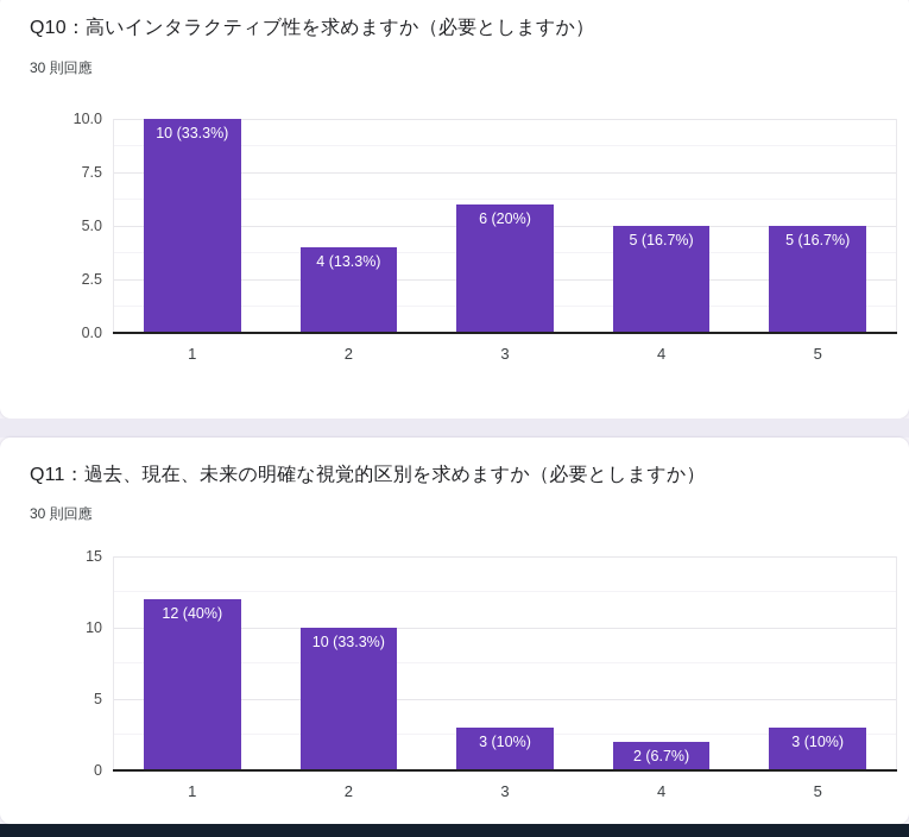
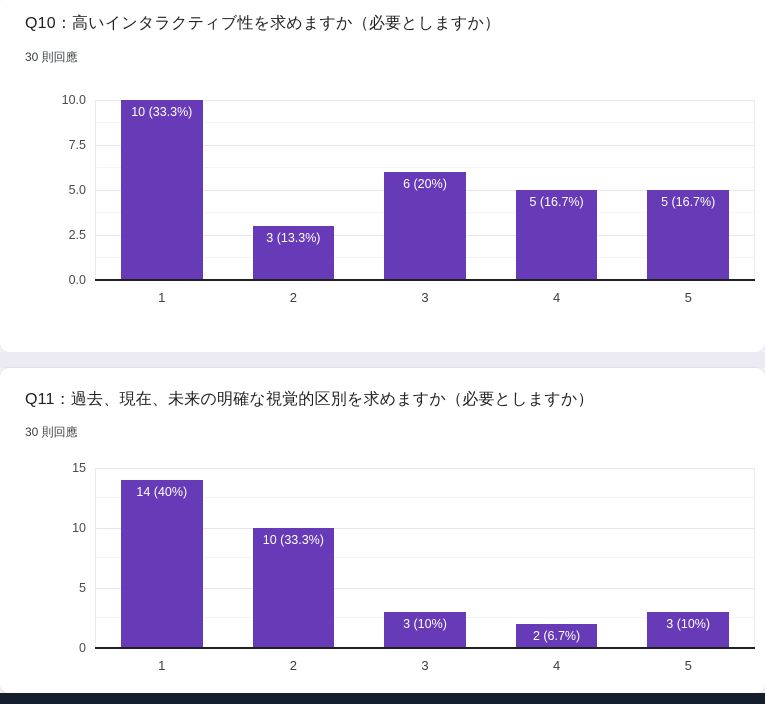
Q10：高いインタラクティブ性を求めますか（必要としますか）/2: 4 -> 3
Q11：過去、現在、未来の明確な視覚的区別を求めますか（必要としますか）/1: 12 -> 14
